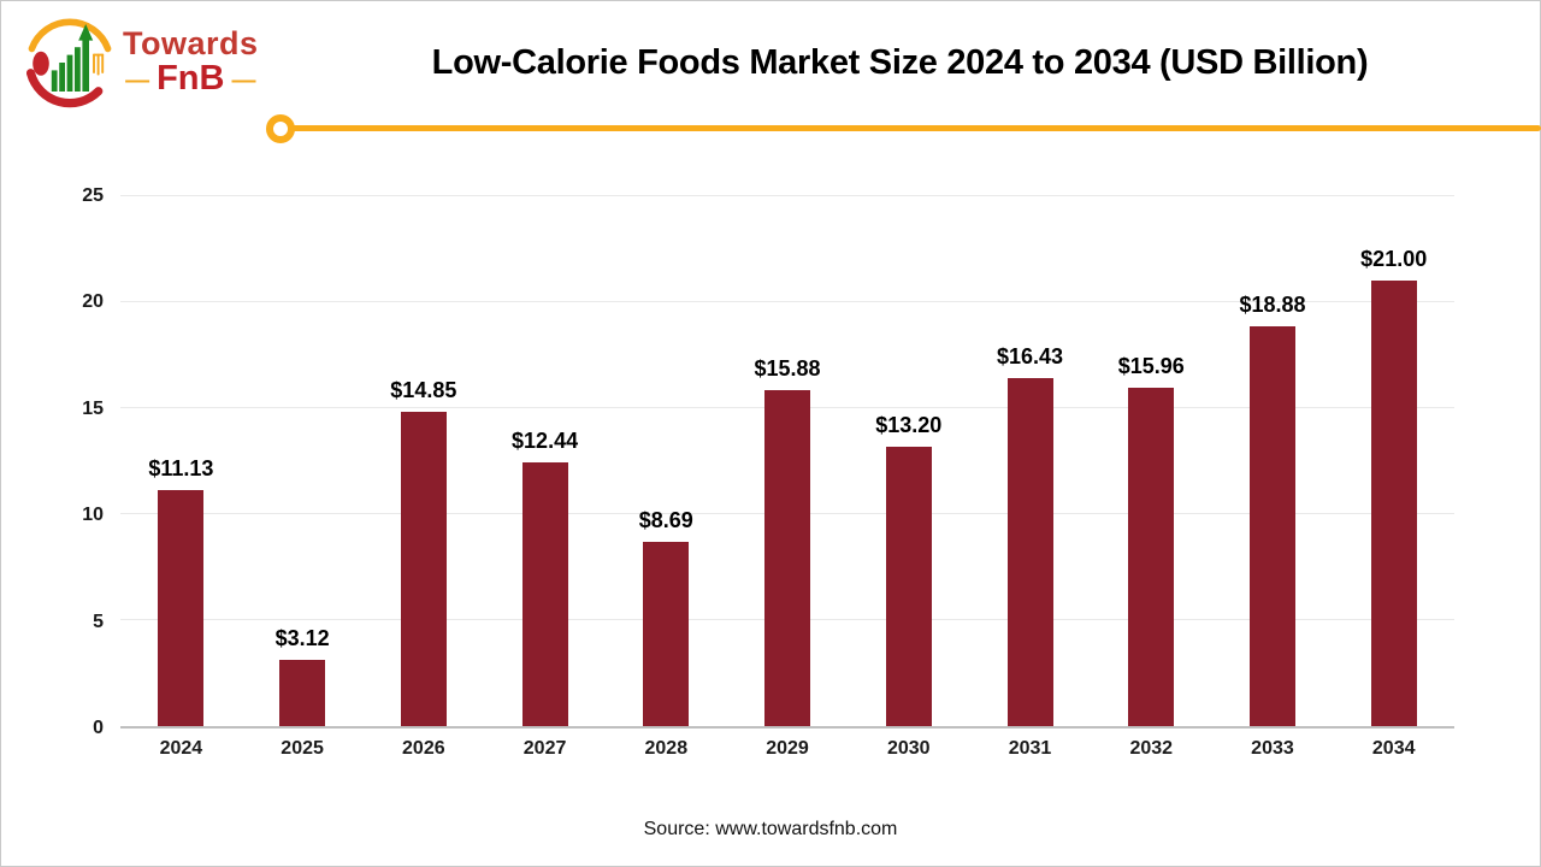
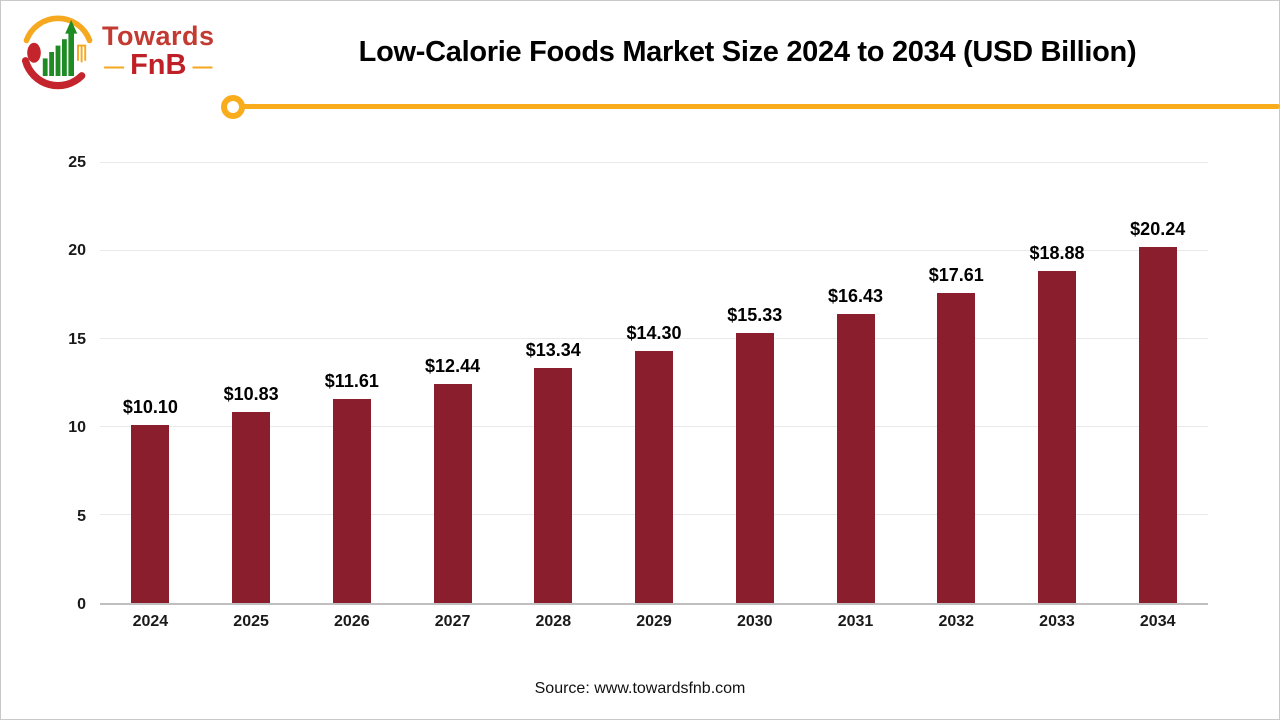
2024: $11.13 -> $10.10
2025: $3.12 -> $10.83
2026: $14.85 -> $11.61
2028: $8.69 -> $13.34
2029: $15.88 -> $14.30
2030: $13.20 -> $15.33
2032: $15.96 -> $17.61
2034: $21.00 -> $20.24
